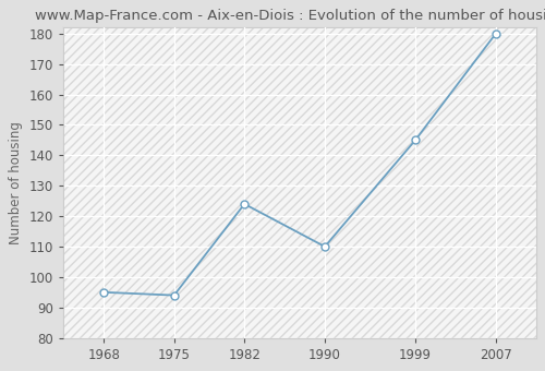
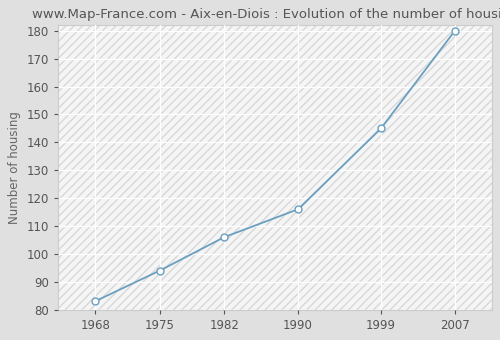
1968: 95 -> 83
1982: 124 -> 106
1990: 110 -> 116
